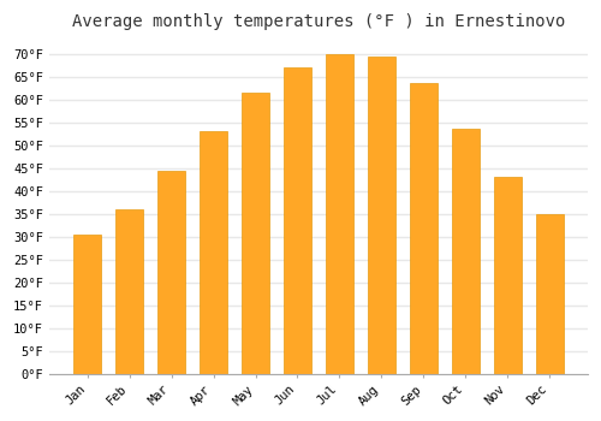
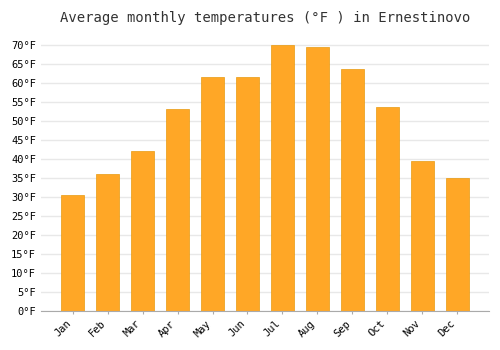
Mar: 44.5°F -> 42.0°F
Jun: 67.0°F -> 61.5°F
Nov: 43.0°F -> 39.5°F
